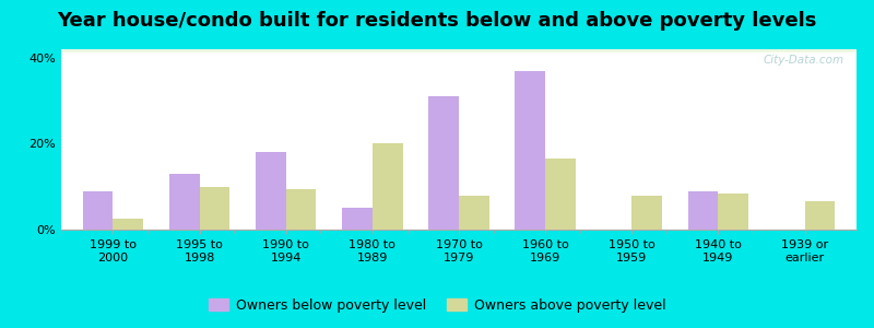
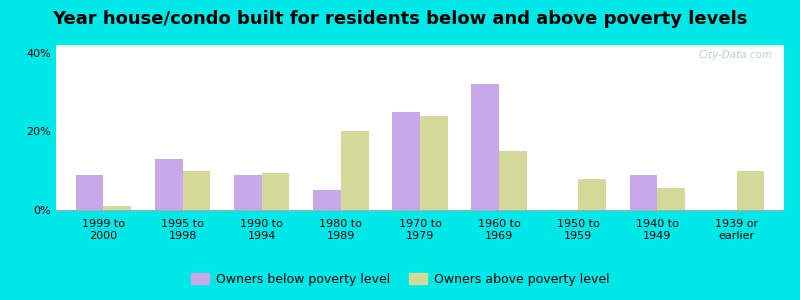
Owners above poverty level/1999 to 2000: 2.5% -> 1.0%
Owners below poverty level/1990 to 1994: 18% -> 9%
Owners below poverty level/1970 to 1979: 31% -> 25%
Owners above poverty level/1970 to 1979: 8.0% -> 24.0%
Owners below poverty level/1960 to 1969: 37% -> 32%
Owners above poverty level/1960 to 1969: 16.5% -> 15.0%
Owners above poverty level/1940 to 1949: 8.5% -> 5.5%
Owners above poverty level/1939 or earlier: 6.5% -> 10.0%
